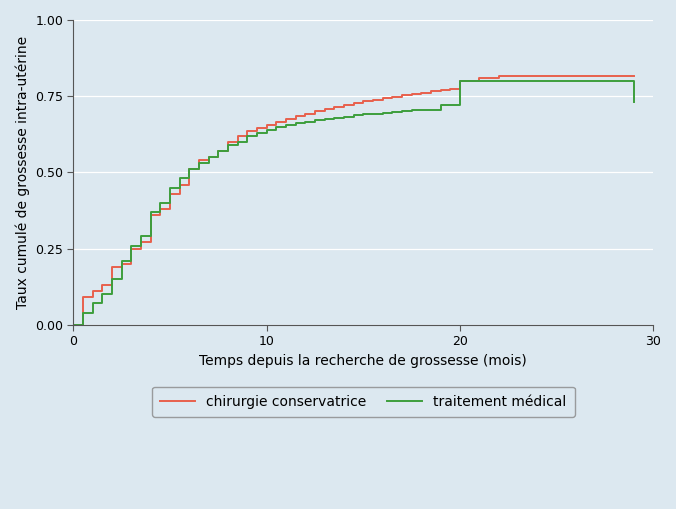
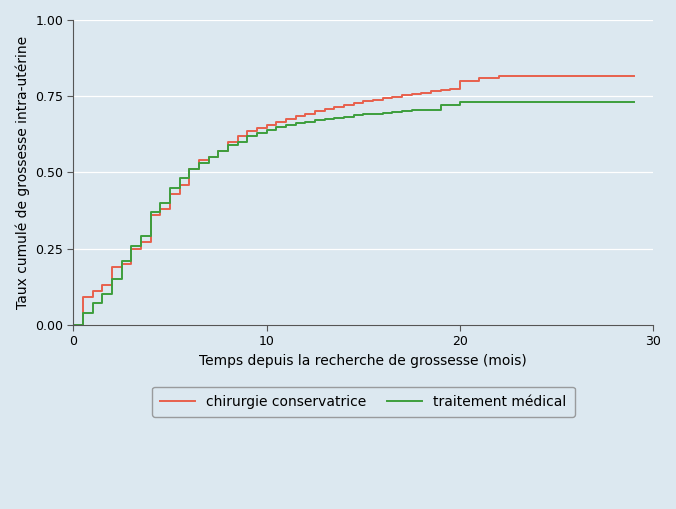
traitement médical/20: 0.800 -> 0.730
